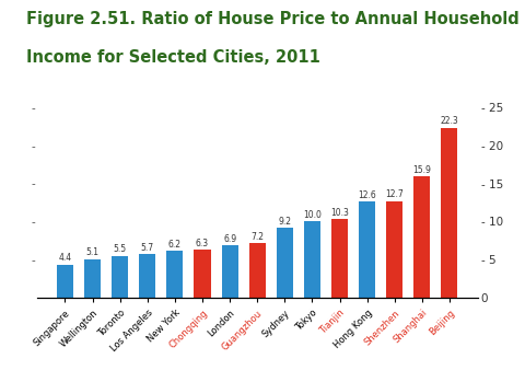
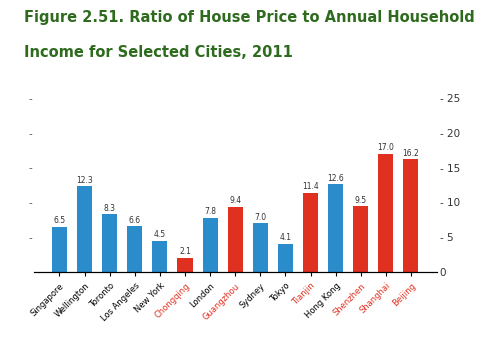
Singapore: 4.4 -> 6.5
Wellington: 5.1 -> 12.3
Toronto: 5.5 -> 8.3
Los Angeles: 5.7 -> 6.6
New York: 6.2 -> 4.5
Chongqing: 6.3 -> 2.1
London: 6.9 -> 7.8
Guangzhou: 7.2 -> 9.4
Sydney: 9.2 -> 7.0
Tokyo: 10.0 -> 4.1
Tianjin: 10.3 -> 11.4
Shenzhen: 12.7 -> 9.5
Shanghai: 15.9 -> 17.0
Beijing: 22.3 -> 16.2
